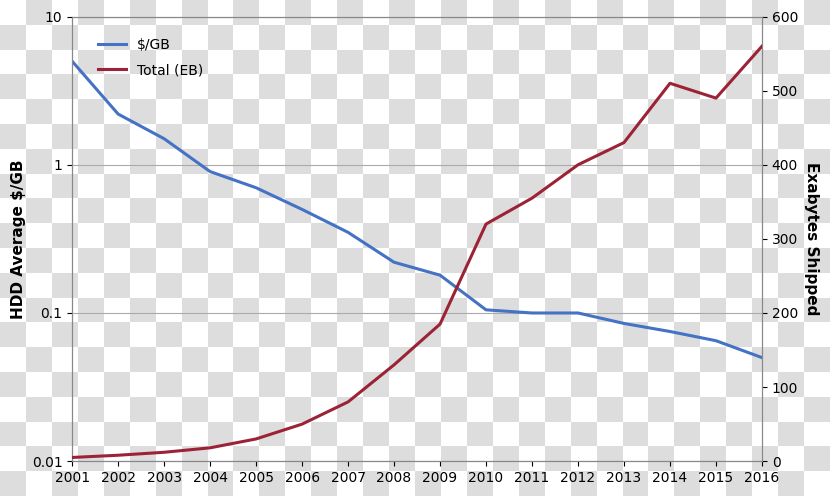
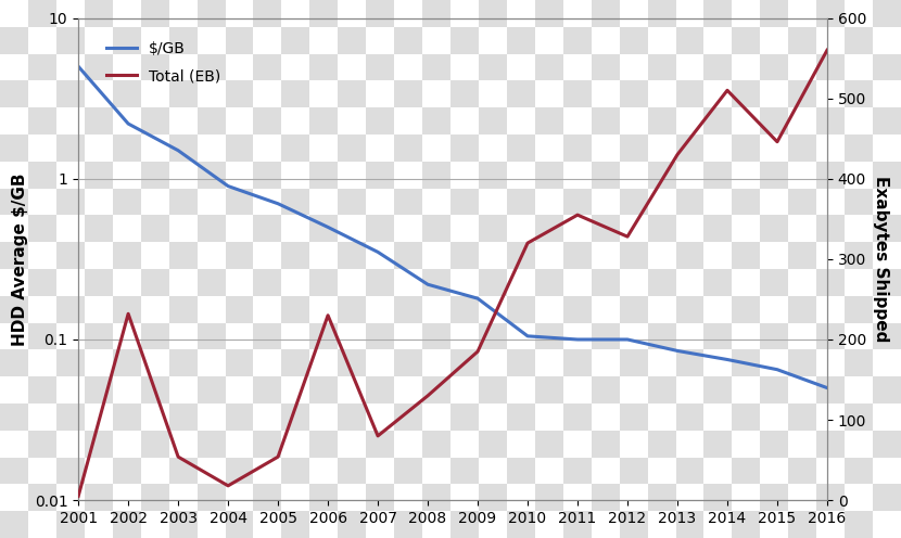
Total (EB)/2002: 8 -> 232
Total (EB)/2003: 12 -> 54
Total (EB)/2005: 30 -> 54
Total (EB)/2006: 50 -> 230
Total (EB)/2012: 400 -> 328
Total (EB)/2015: 490 -> 446
